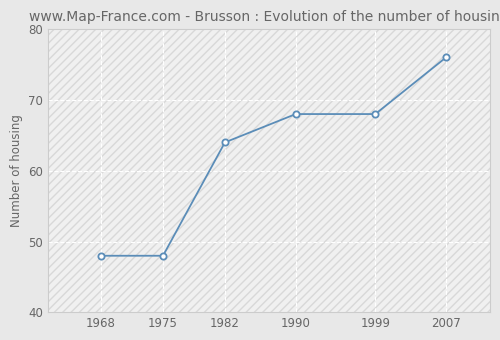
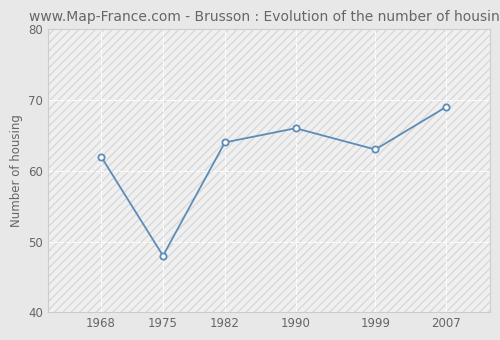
1968: 48 -> 62
1990: 68 -> 66
1999: 68 -> 63
2007: 76 -> 69
